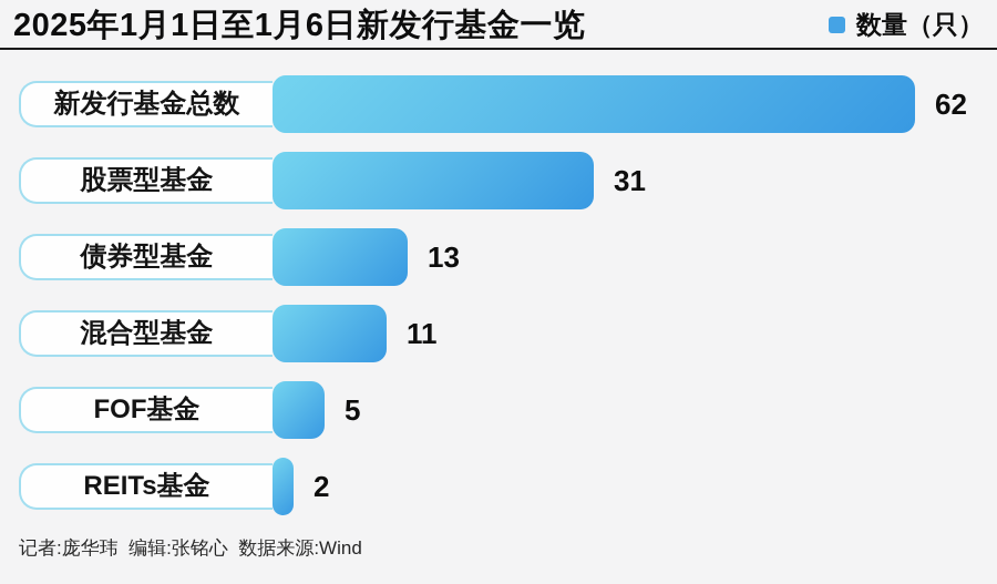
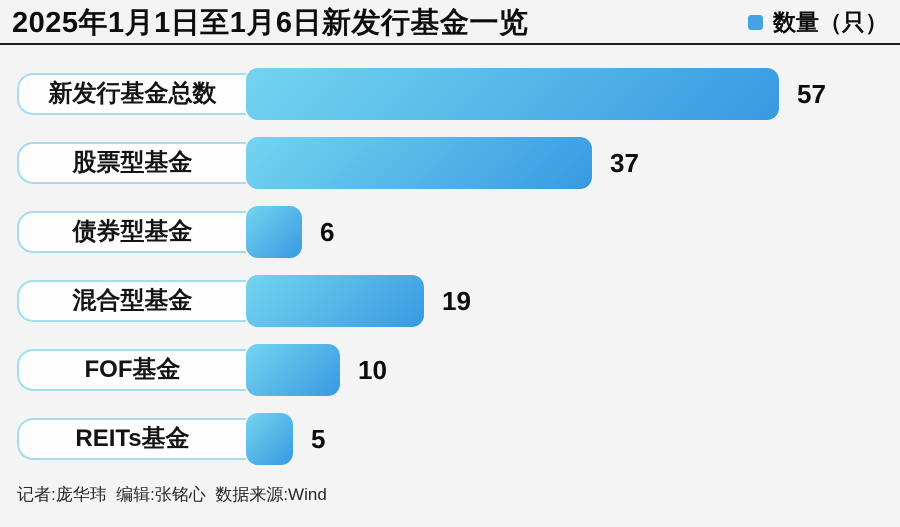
新发行基金总数: 62 -> 57
股票型基金: 31 -> 37
债券型基金: 13 -> 6
混合型基金: 11 -> 19
FOF基金: 5 -> 10
REITs基金: 2 -> 5
